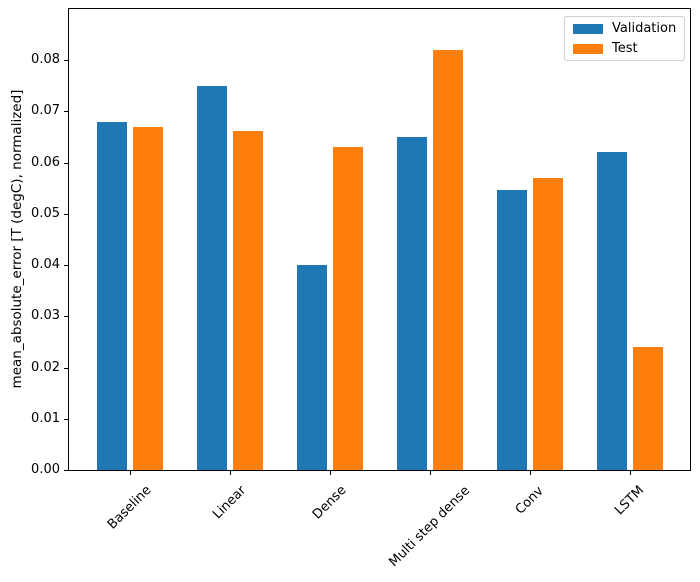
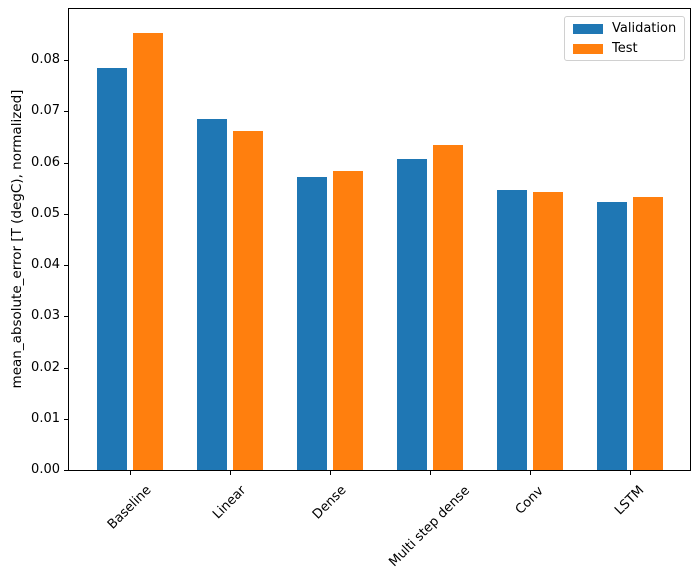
Validation/Baseline: 0.068 -> 0.079
Test/Baseline: 0.067 -> 0.085
Validation/Linear: 0.075 -> 0.069
Validation/Dense: 0.040 -> 0.057
Test/Dense: 0.063 -> 0.058
Validation/Multi step dense: 0.065 -> 0.061
Test/Multi step dense: 0.082 -> 0.063
Test/Conv: 0.057 -> 0.054
Validation/LSTM: 0.062 -> 0.052
Test/LSTM: 0.024 -> 0.053
